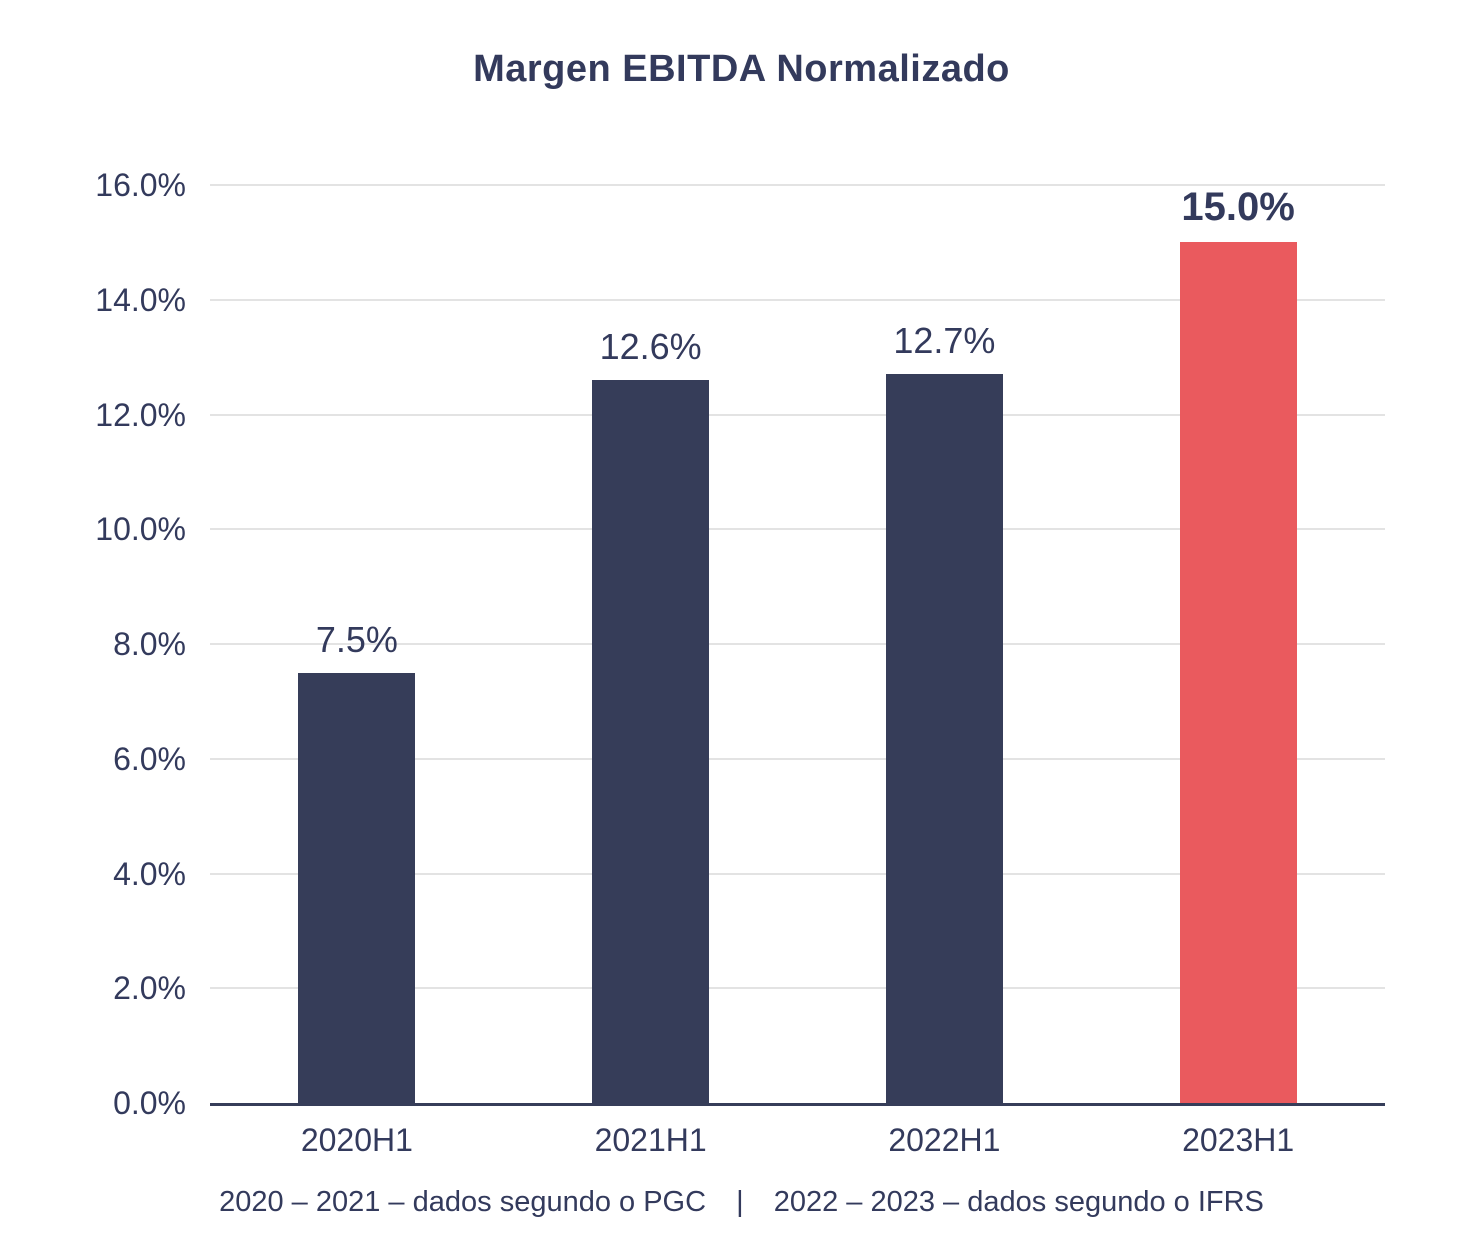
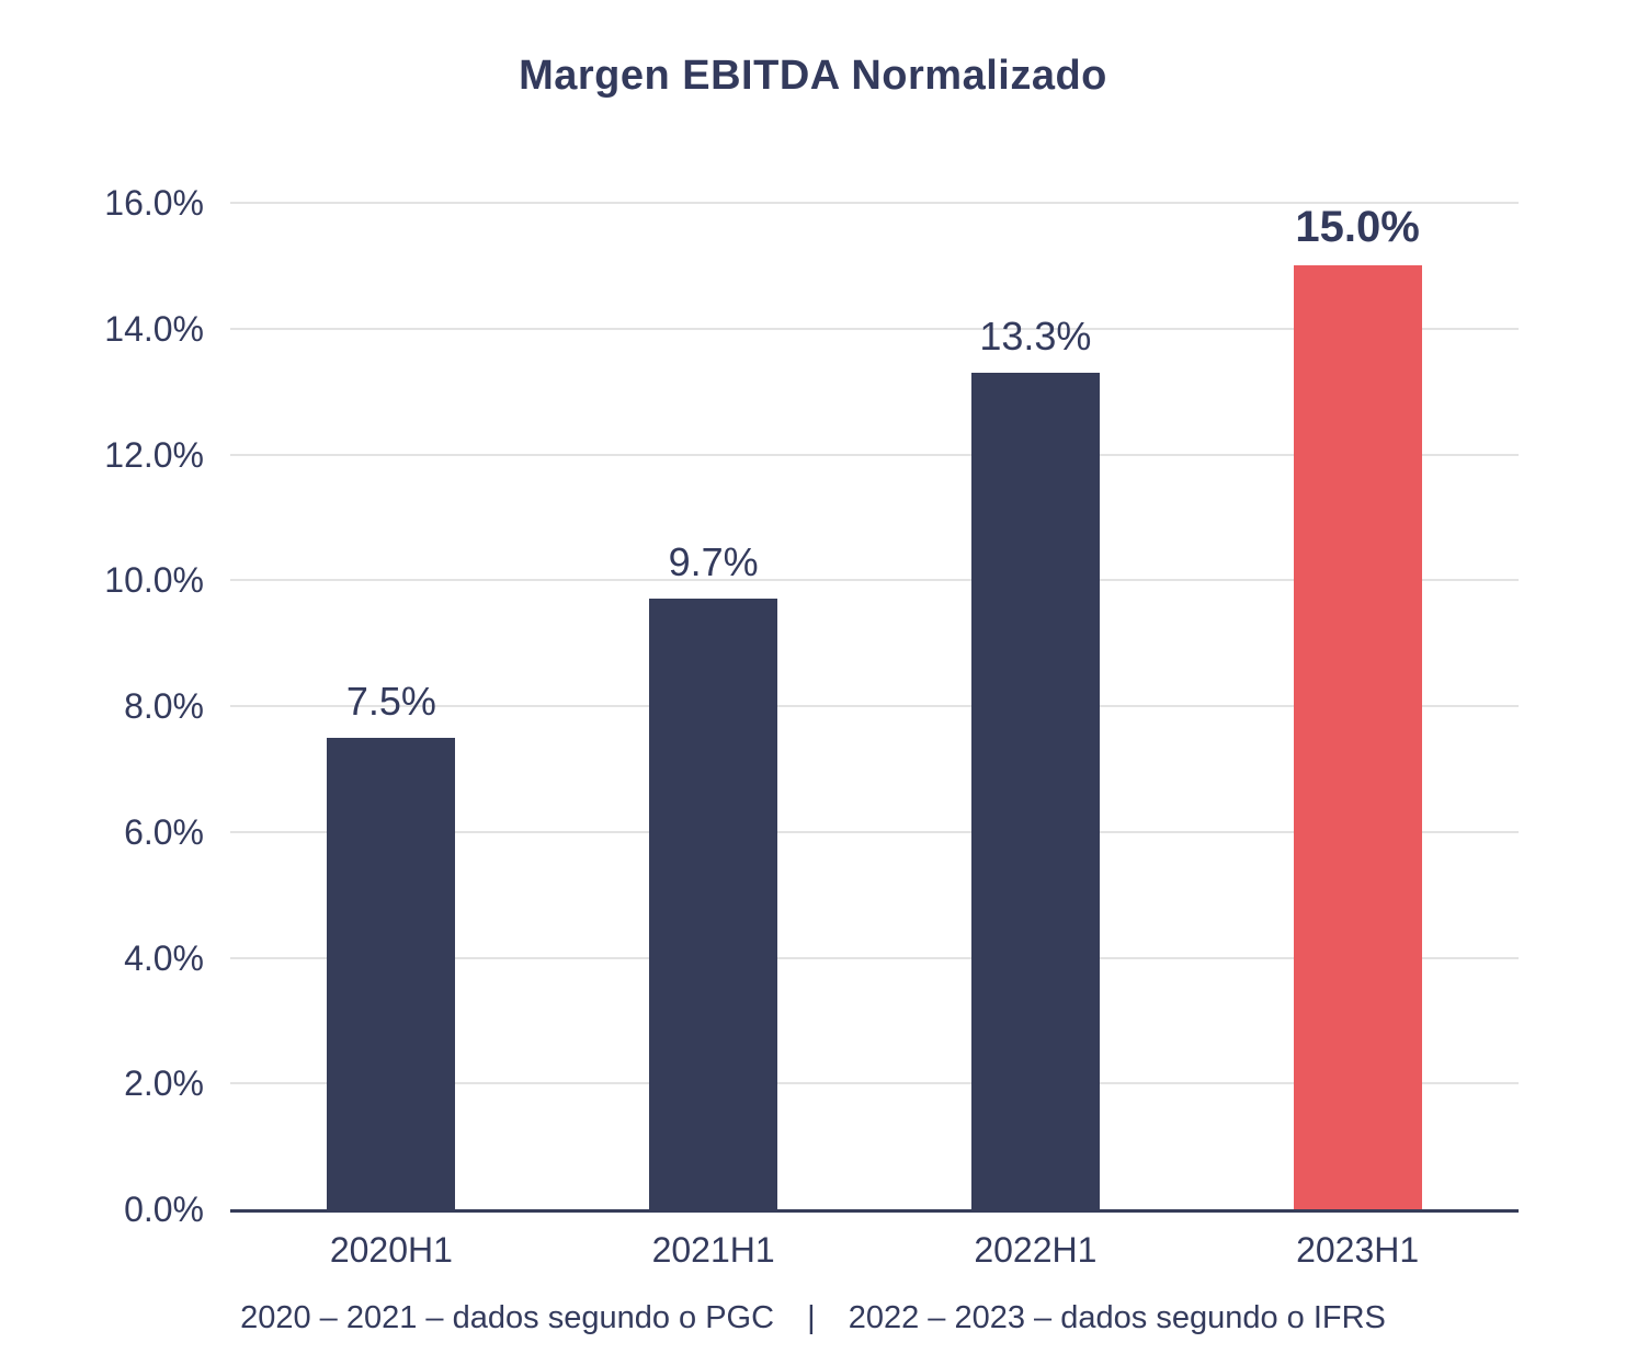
2021H1: 12.6% -> 9.7%
2022H1: 12.7% -> 13.3%
